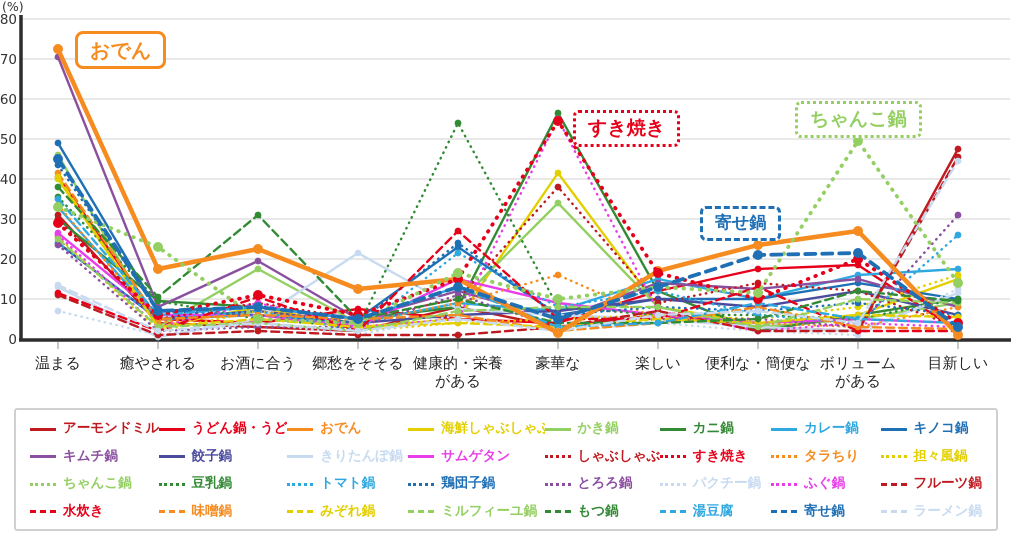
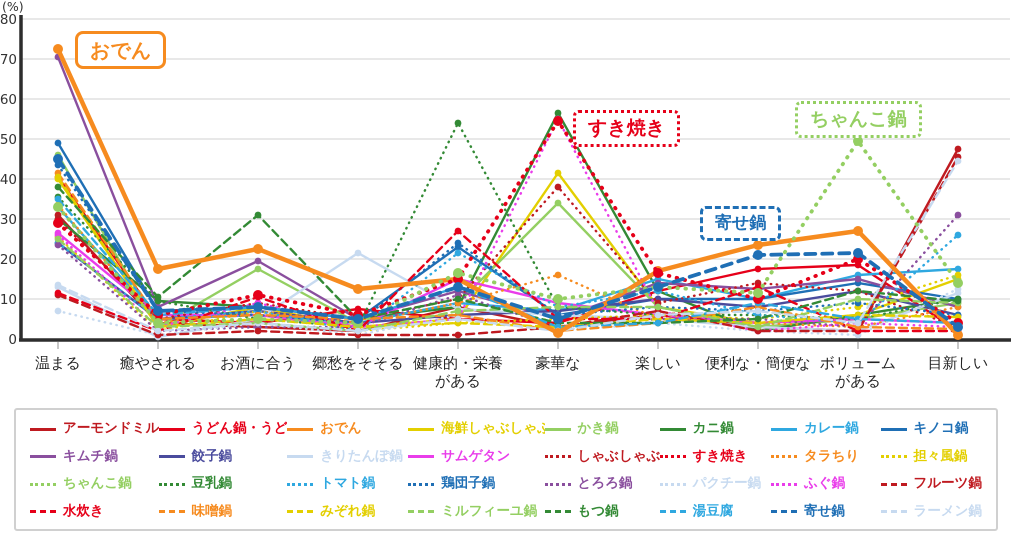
ちゃんこ鍋/癒やされる: 23 -> 4
